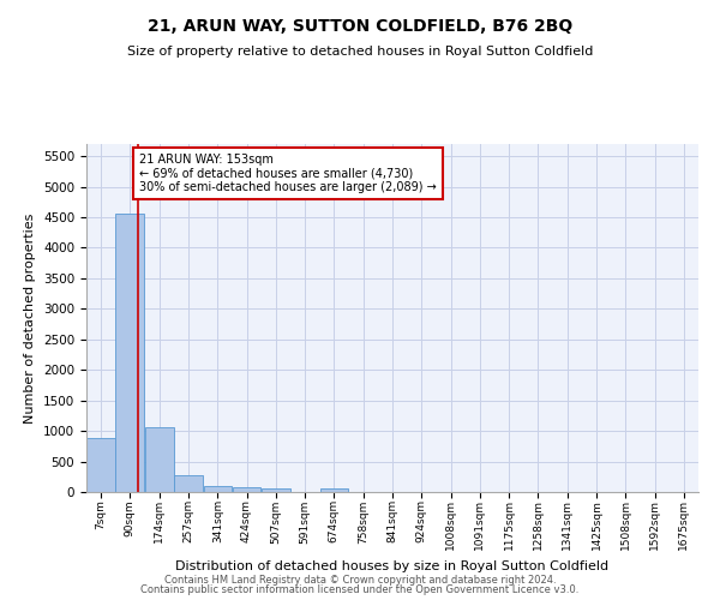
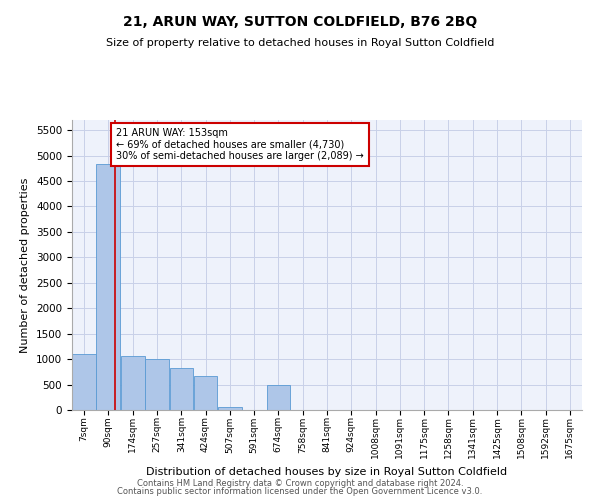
7sqm: 880 -> 1100
90sqm: 4560 -> 4840
257sqm: 280 -> 1000
341sqm: 100 -> 820
424sqm: 80 -> 660
674sqm: 50 -> 500
